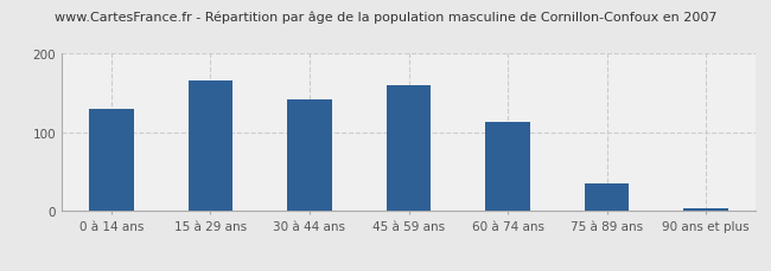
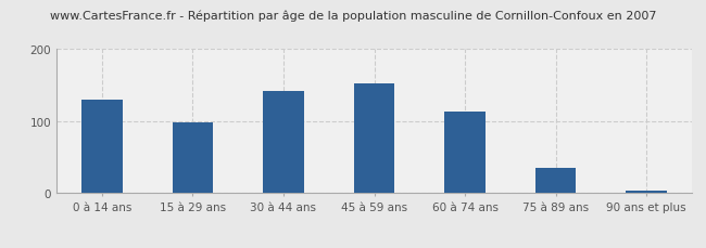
15 à 29 ans: 166 -> 98
45 à 59 ans: 160 -> 152
